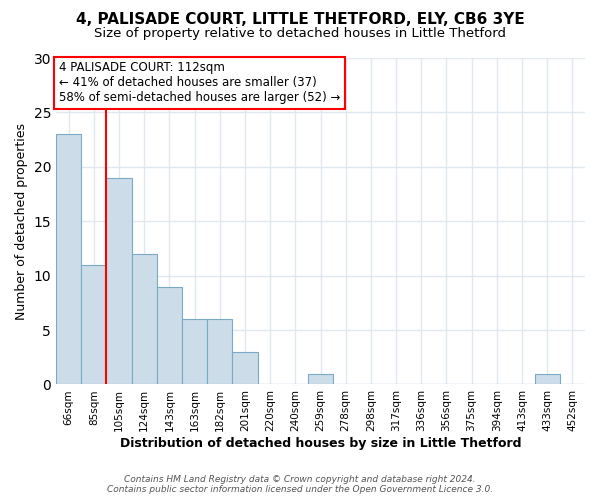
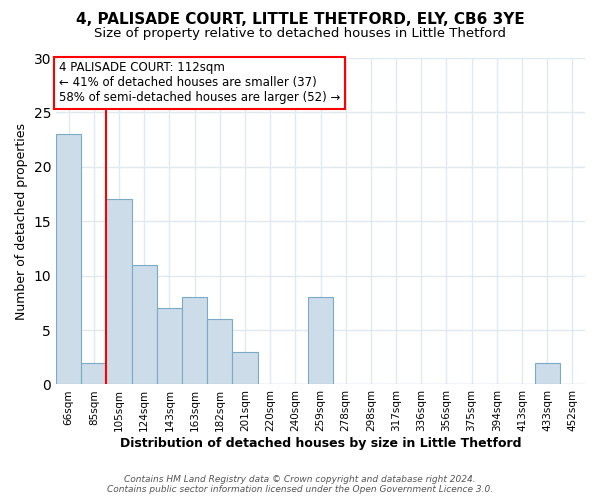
85sqm: 11 -> 2
105sqm: 19 -> 17
124sqm: 12 -> 11
143sqm: 9 -> 7
163sqm: 6 -> 8
259sqm: 1 -> 8
433sqm: 1 -> 2
